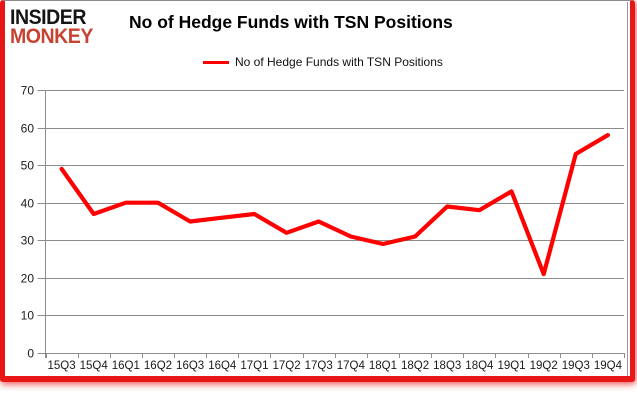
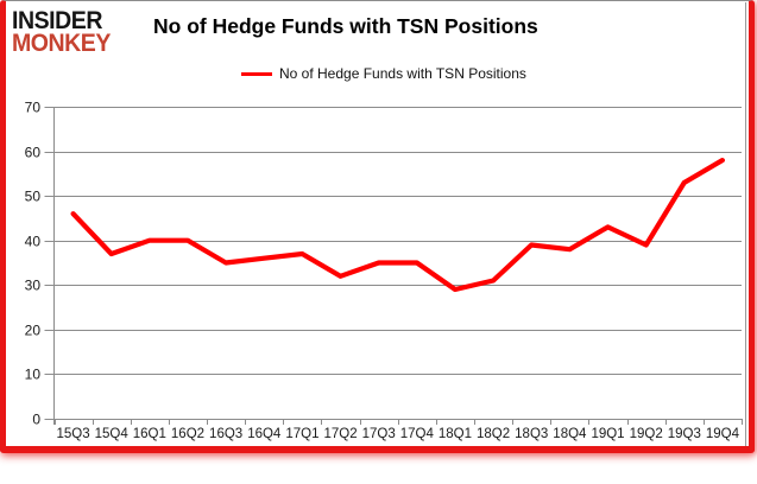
15Q3: 49 -> 46
17Q4: 31 -> 35
19Q2: 21 -> 39
